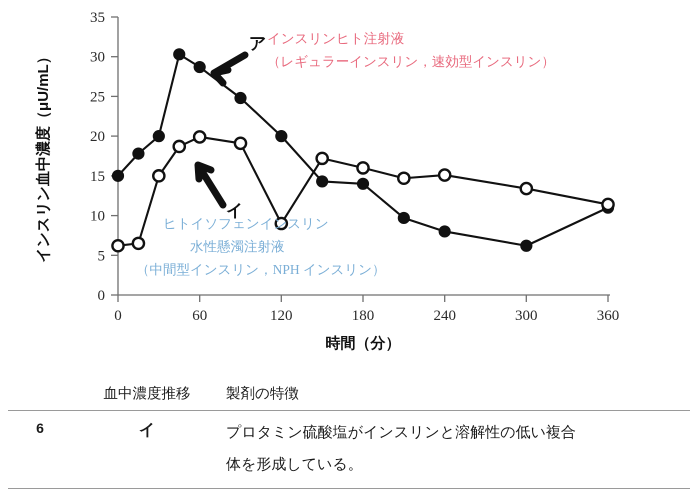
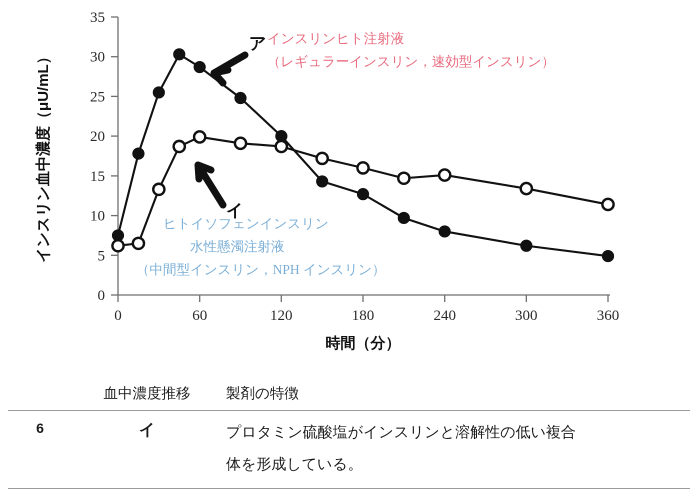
インスリンヒト注射液/0: 15 -> 8
インスリンヒト注射液/30: 20 -> 26
ヒトイソフェンインスリン水性懸濁注射液/30: 15 -> 13
ヒトイソフェンインスリン水性懸濁注射液/120: 9 -> 19
インスリンヒト注射液/180: 14 -> 13
インスリンヒト注射液/360: 11 -> 5
